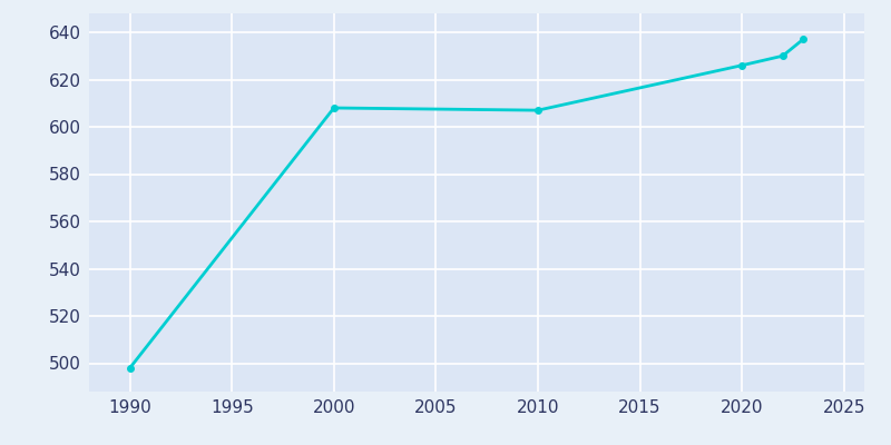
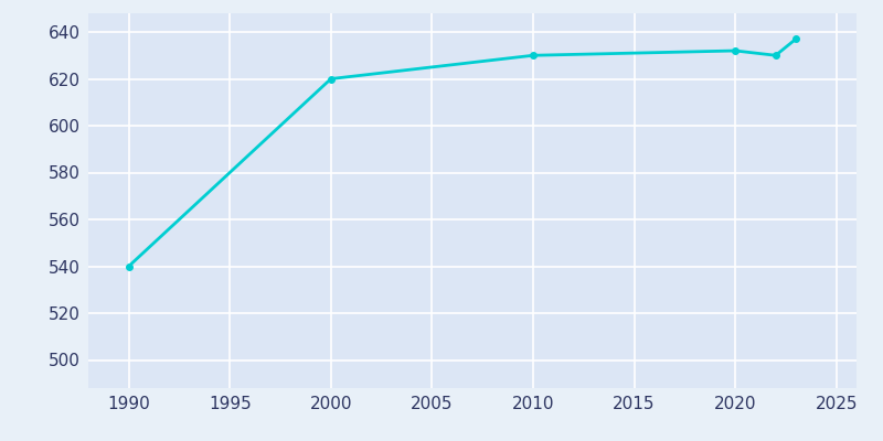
1990: 498 -> 540
2000: 608 -> 620
2010: 607 -> 630
2020: 626 -> 632
